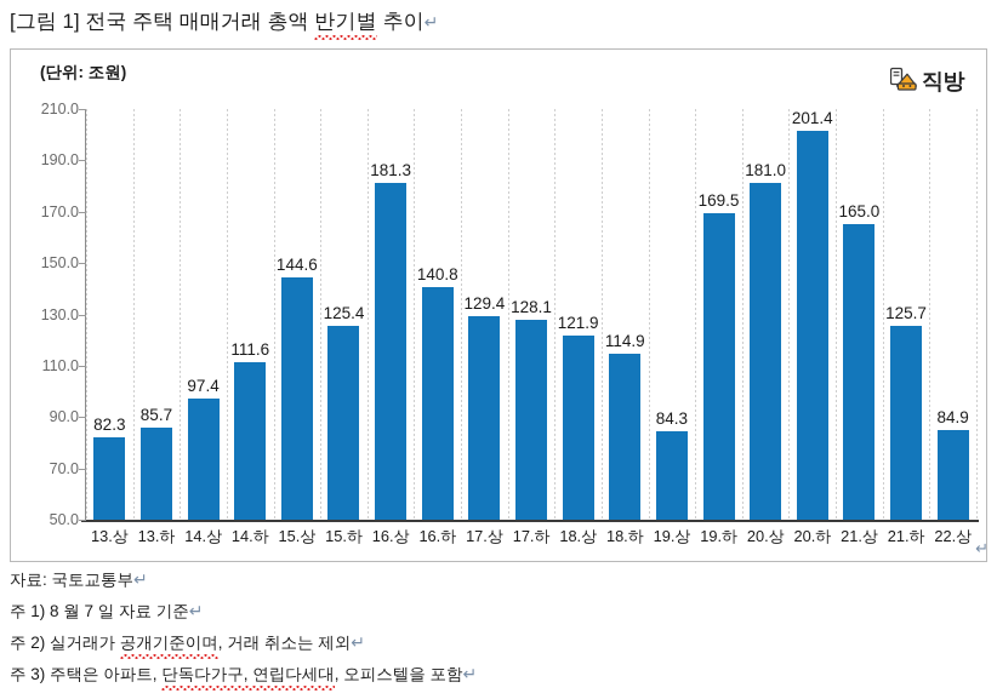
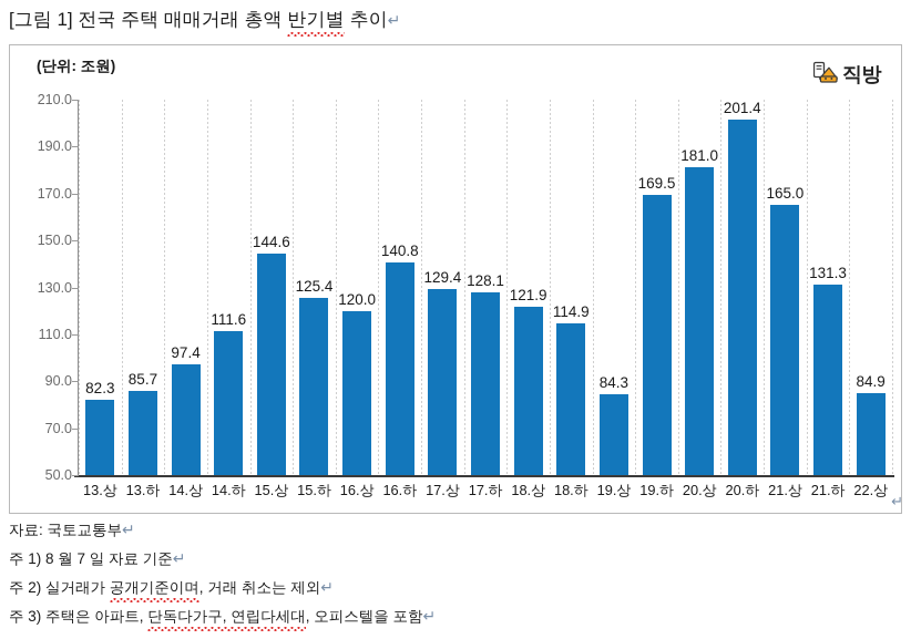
16.상: 181.3 -> 120.0
21.하: 125.7 -> 131.3
